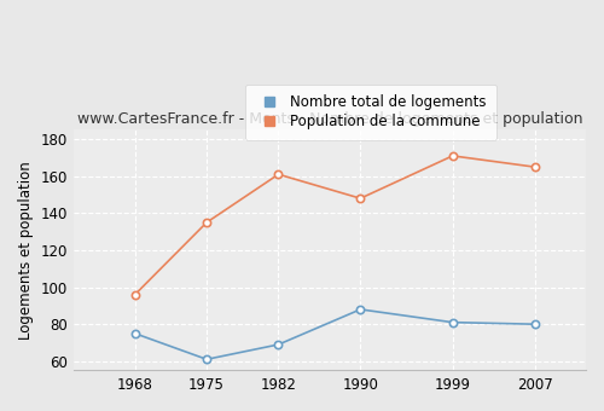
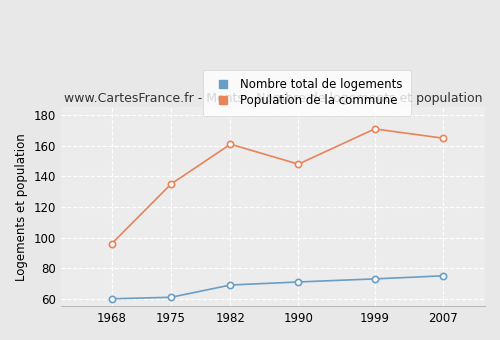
Nombre total de logements/1968: 75 -> 60
Nombre total de logements/1990: 88 -> 71
Nombre total de logements/1999: 81 -> 73
Nombre total de logements/2007: 80 -> 75
